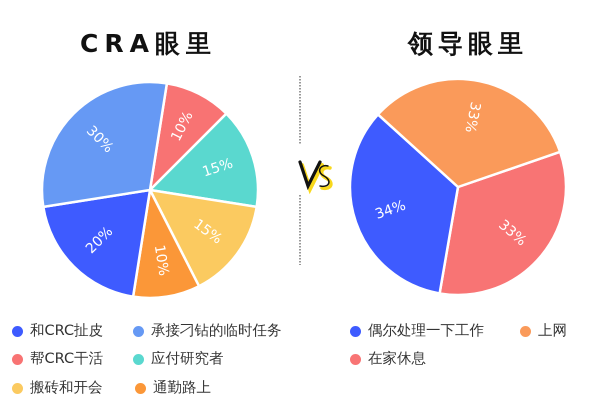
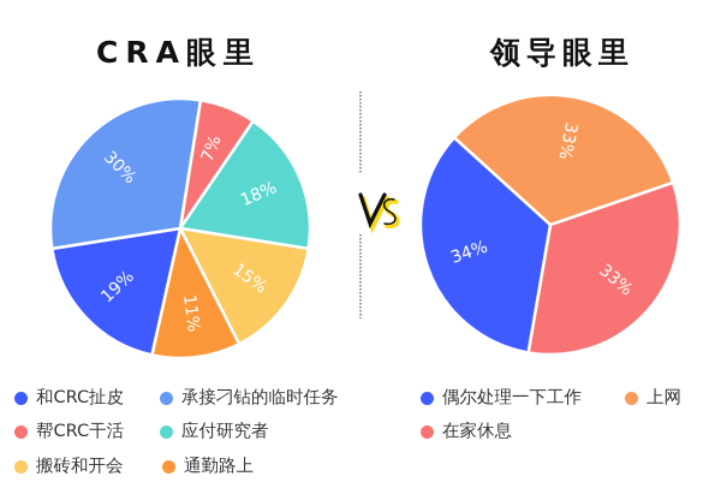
CRA眼里/帮CRC干活: 10% -> 7%
CRA眼里/应付研究者: 15% -> 18%
CRA眼里/通勤路上: 10% -> 11%
CRA眼里/和CRC扯皮: 20% -> 19%
